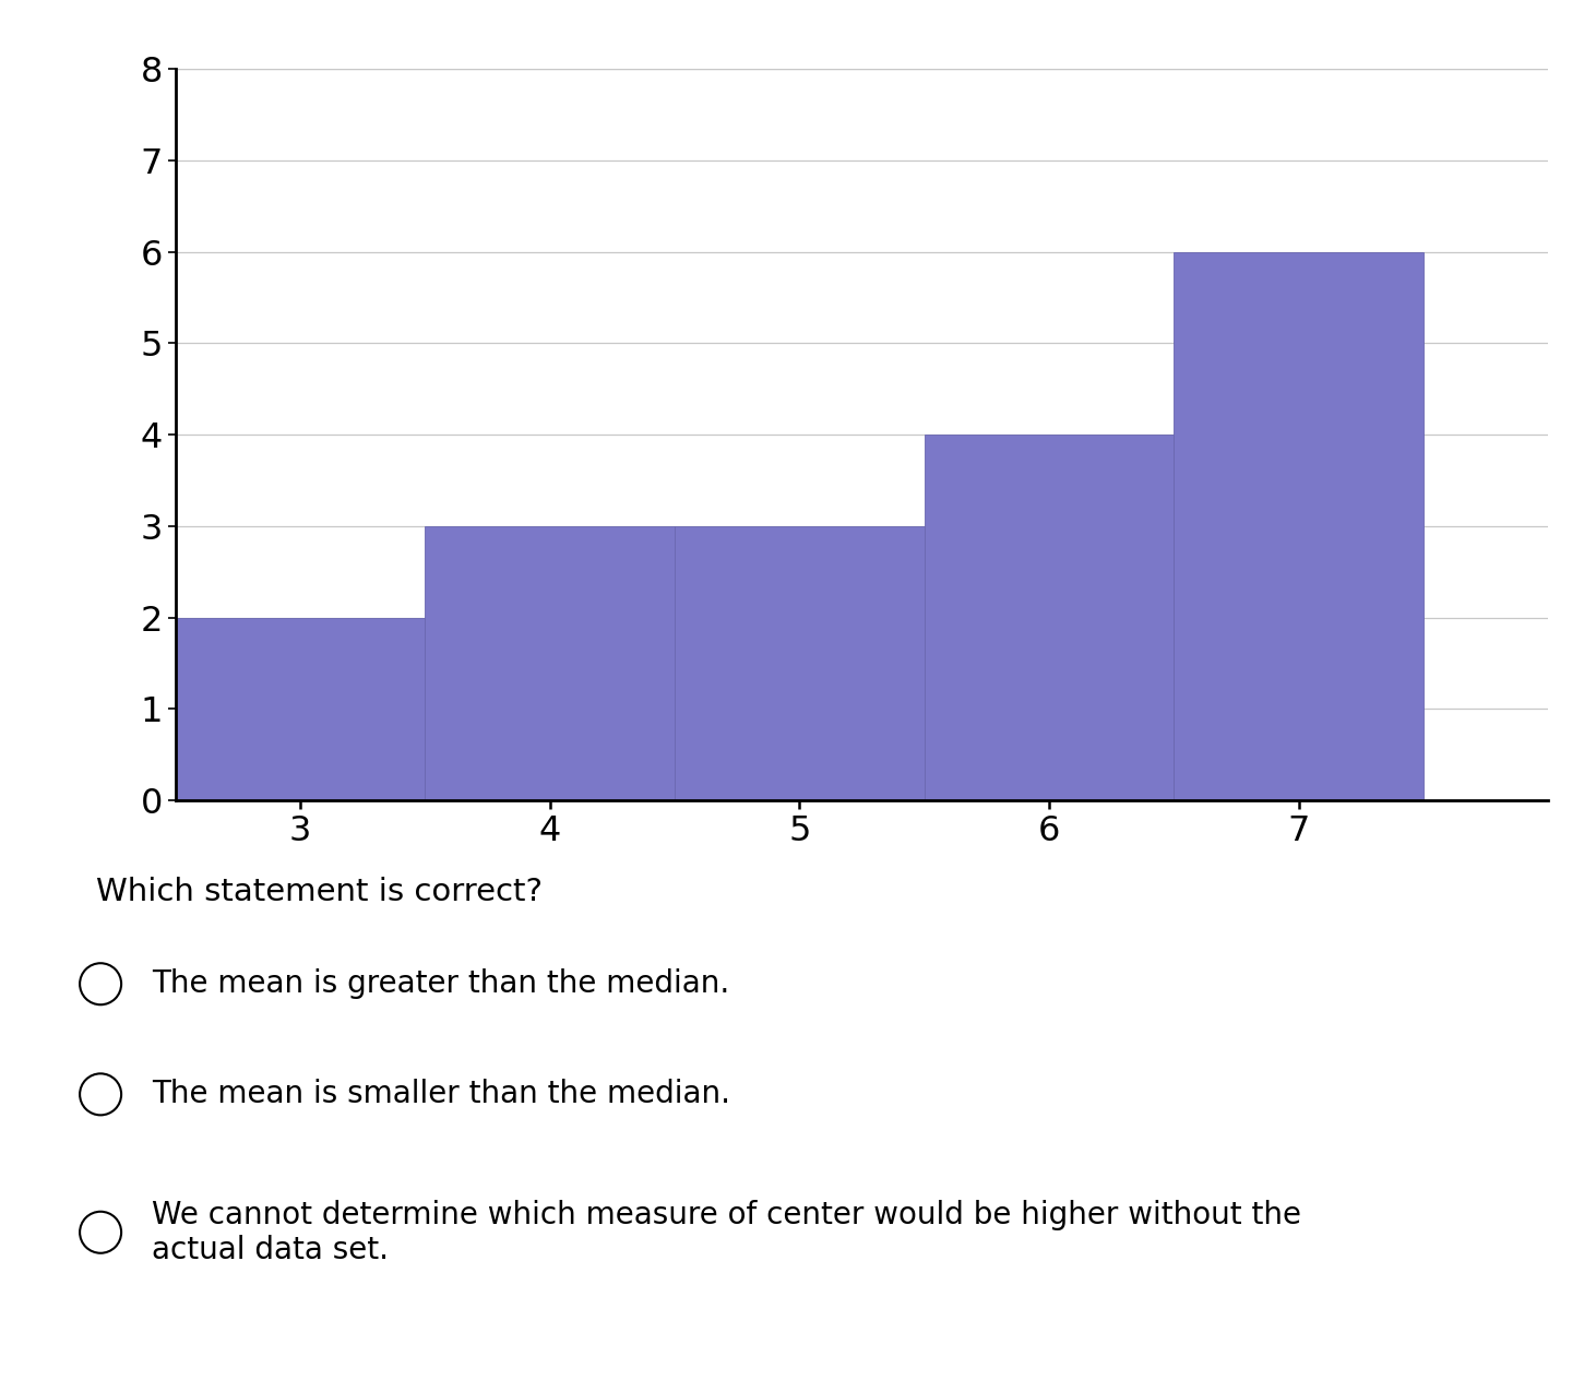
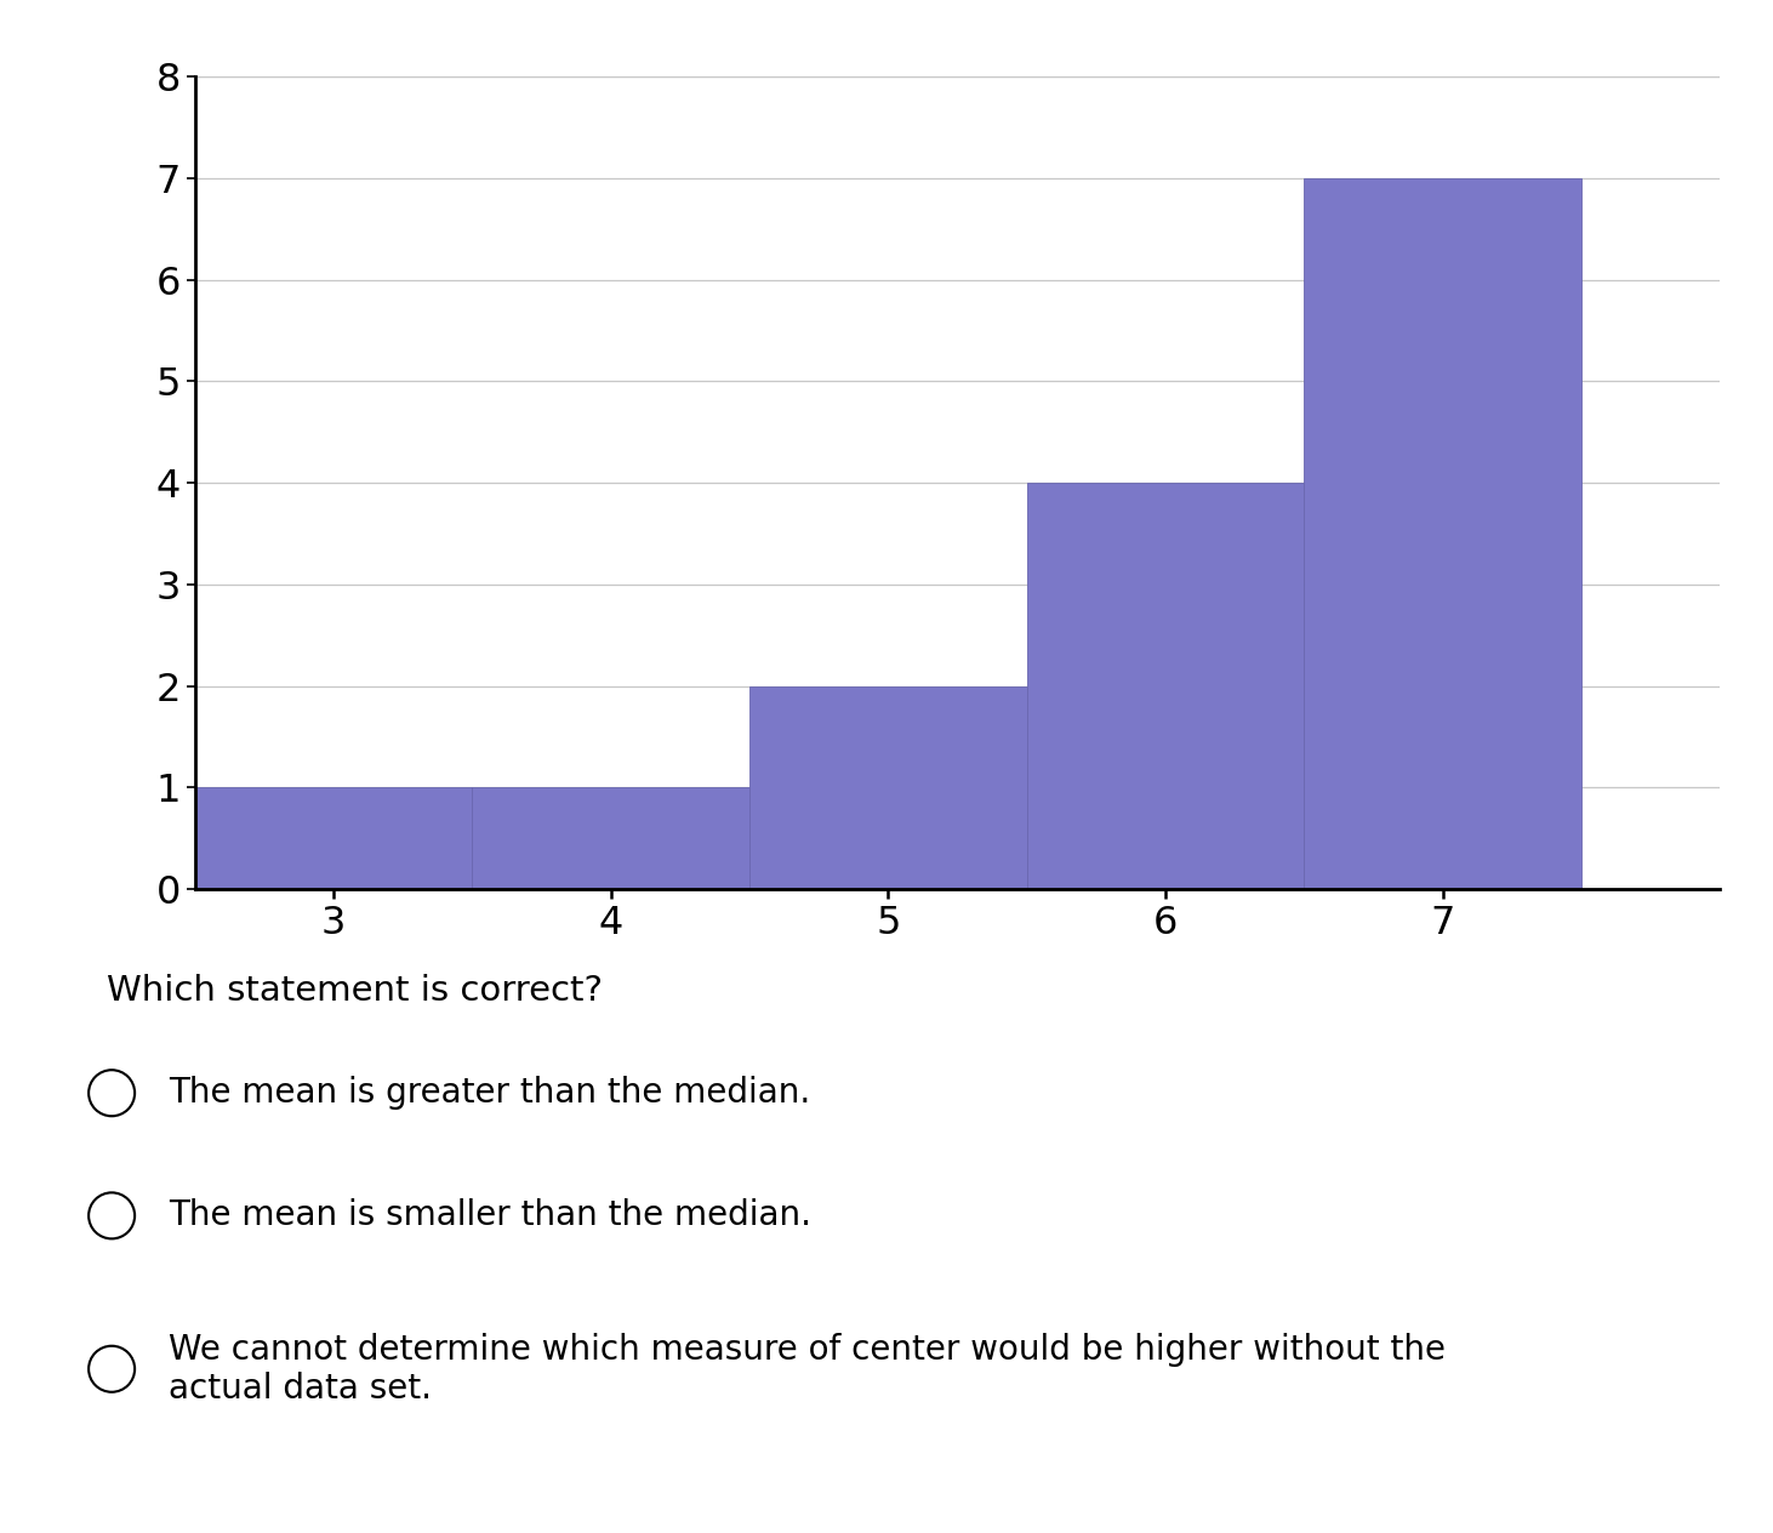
3: 2 -> 1
4: 3 -> 1
5: 3 -> 2
7: 6 -> 7
